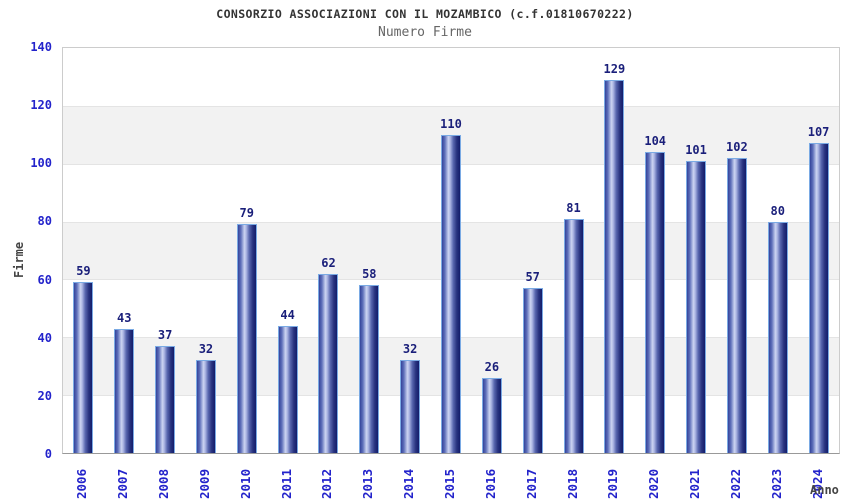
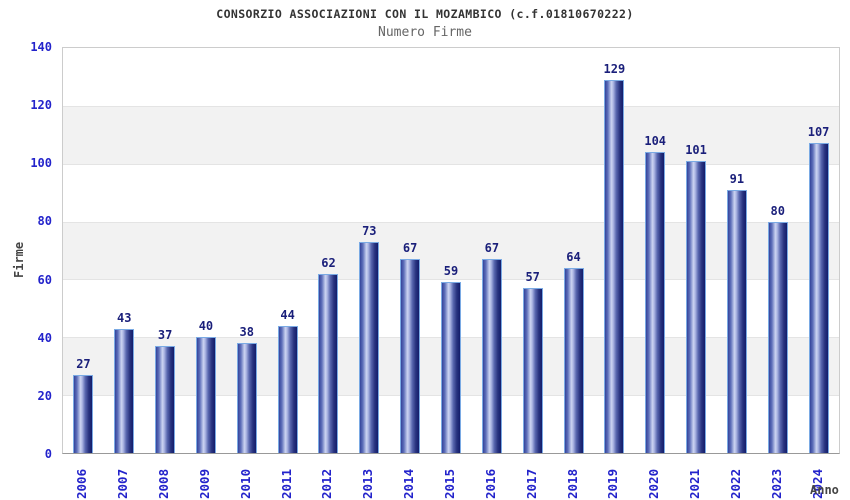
2006: 59 -> 27
2009: 32 -> 40
2010: 79 -> 38
2013: 58 -> 73
2014: 32 -> 67
2015: 110 -> 59
2016: 26 -> 67
2018: 81 -> 64
2022: 102 -> 91
